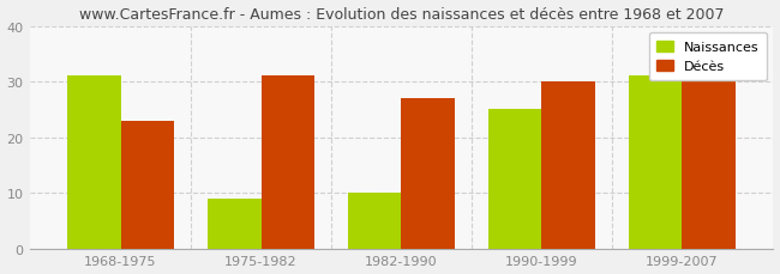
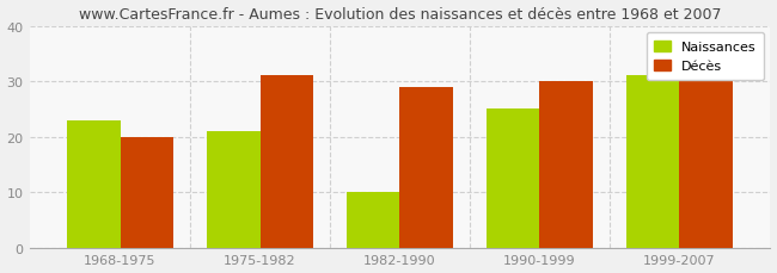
Naissances/1968-1975: 31 -> 23
Décès/1968-1975: 23 -> 20
Naissances/1975-1982: 9 -> 21
Décès/1982-1990: 27 -> 29
